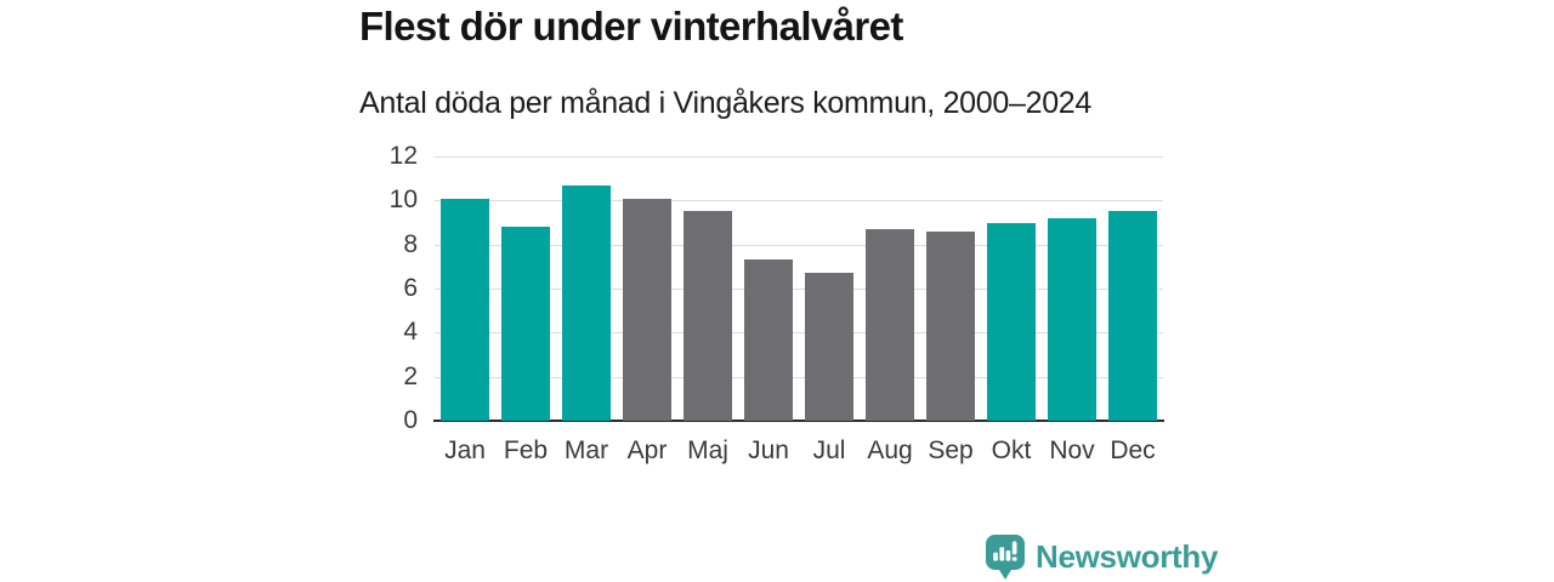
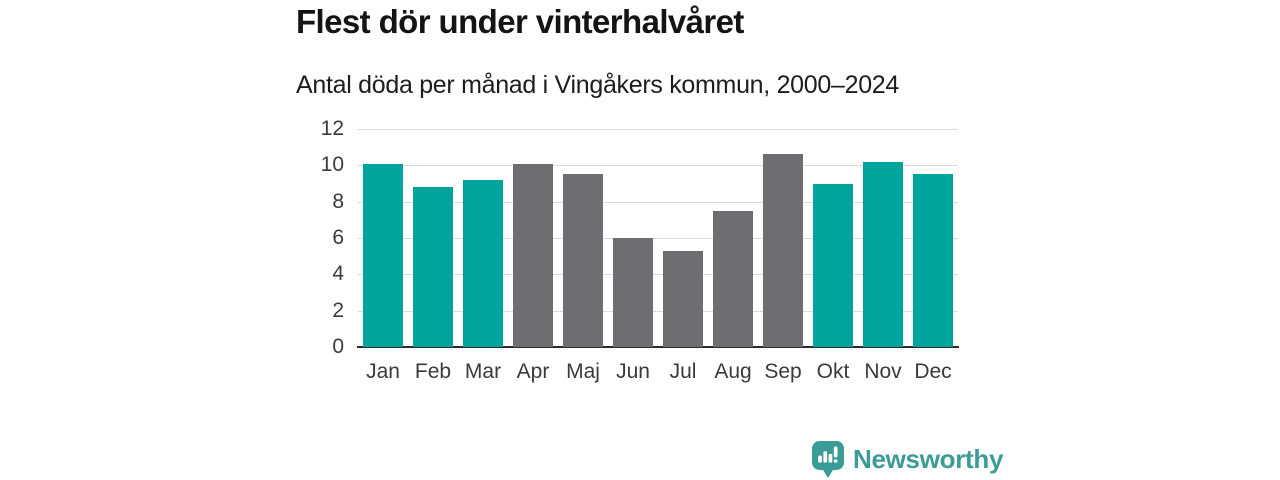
Mar: 10.7 -> 9.2
Jun: 7.3 -> 6.0
Jul: 6.7 -> 5.3
Aug: 8.7 -> 7.5
Sep: 8.6 -> 10.6
Nov: 9.2 -> 10.2
